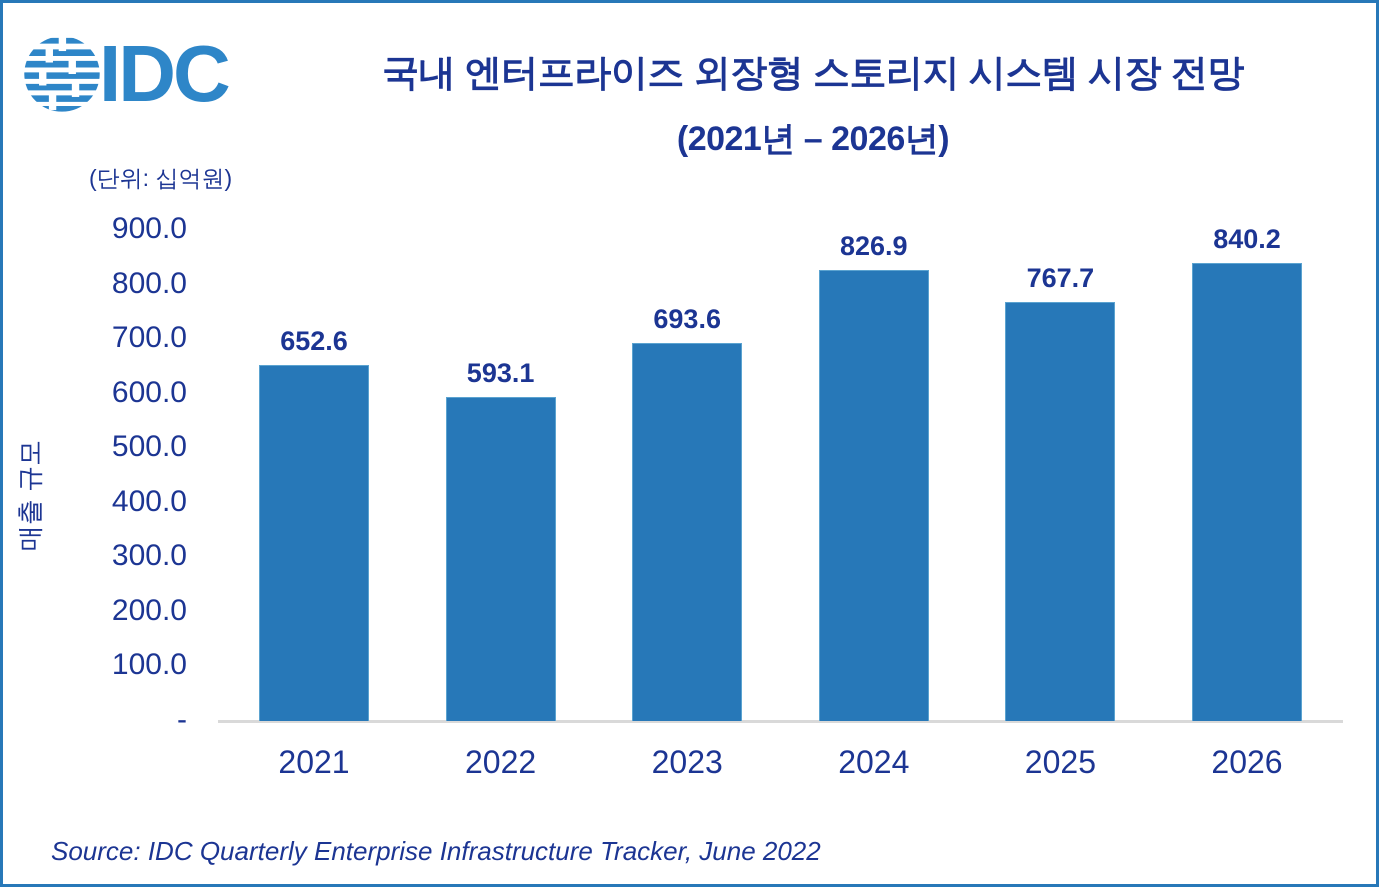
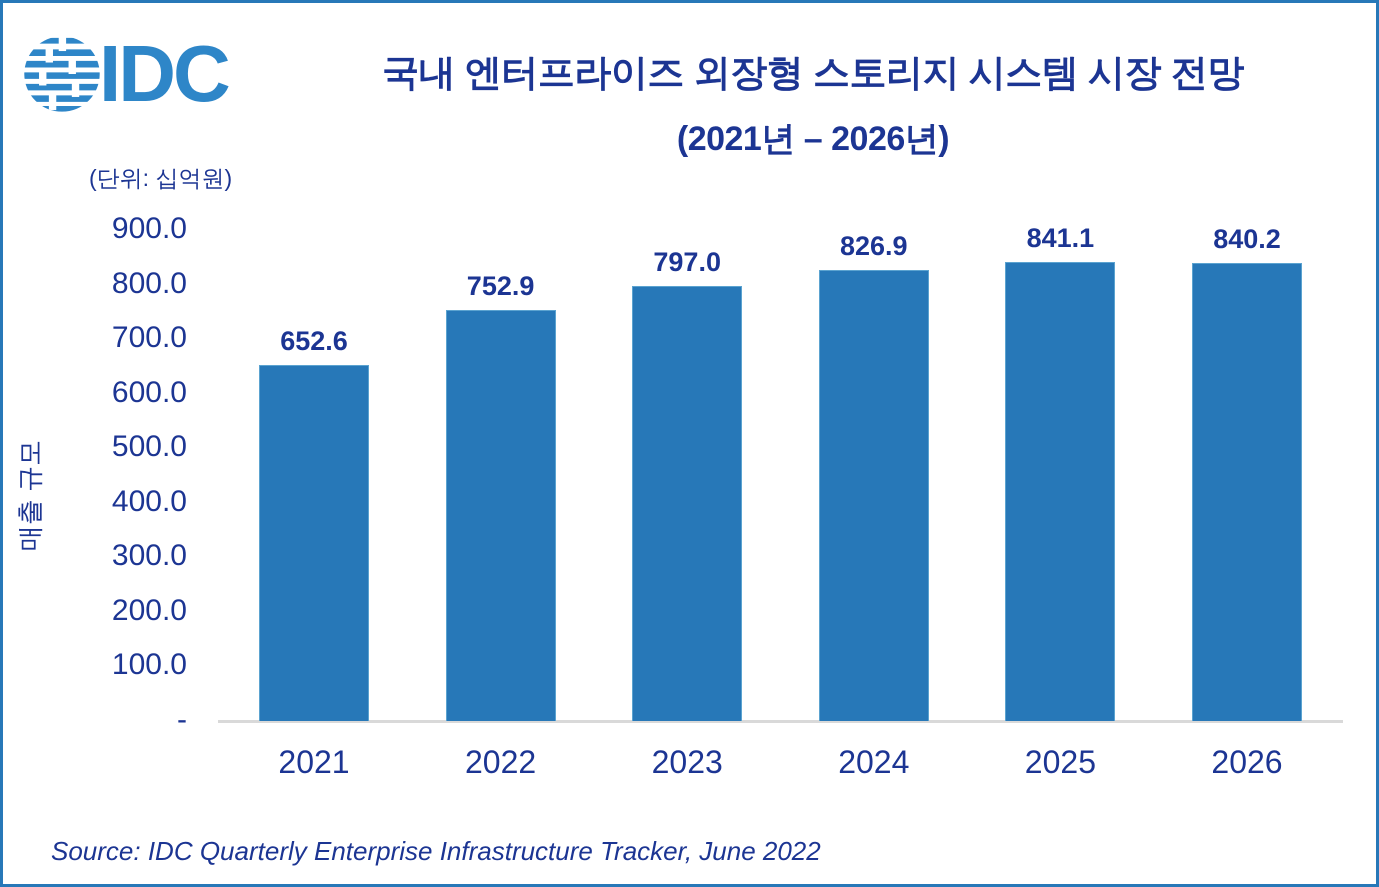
2022: 593.1 -> 752.9
2023: 693.6 -> 797.0
2025: 767.7 -> 841.1
